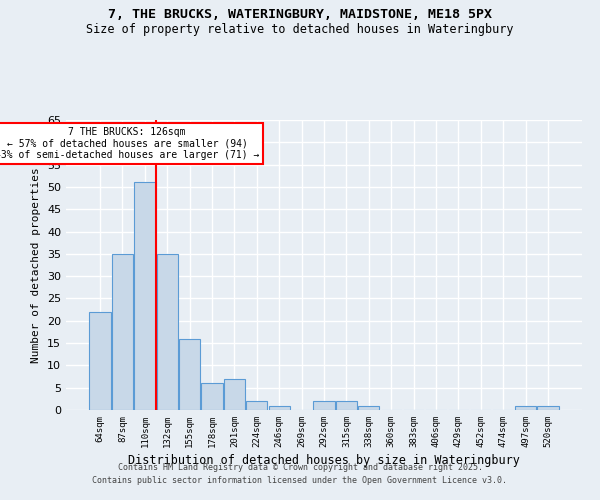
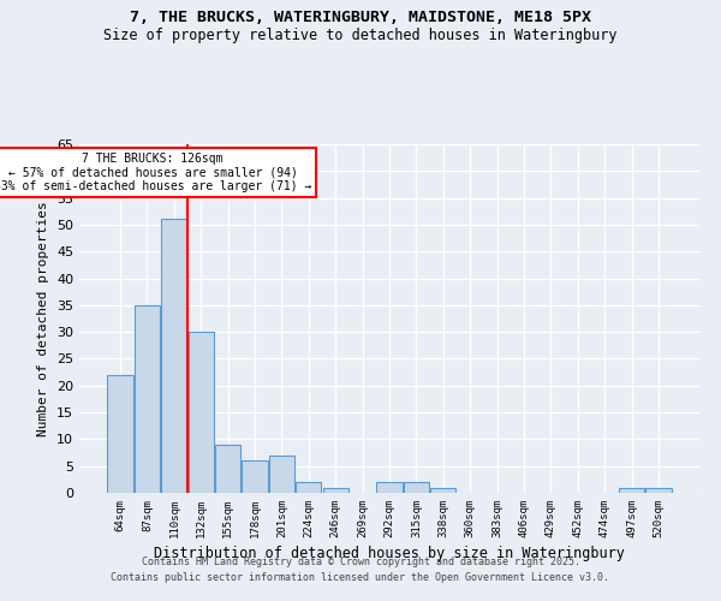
132sqm: 35 -> 30
155sqm: 16 -> 9
